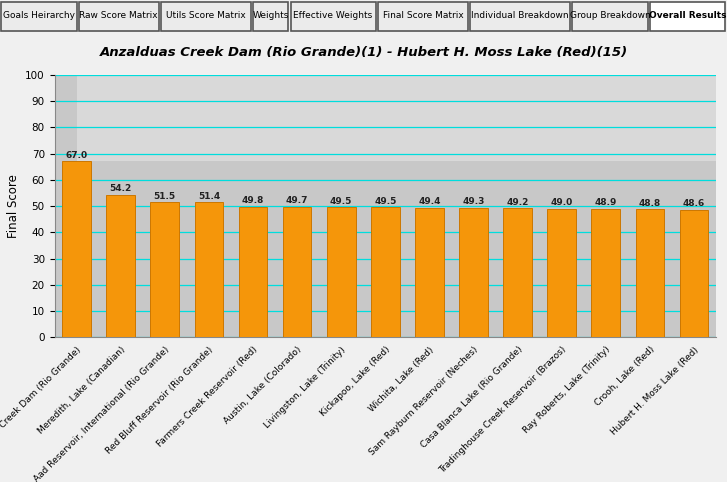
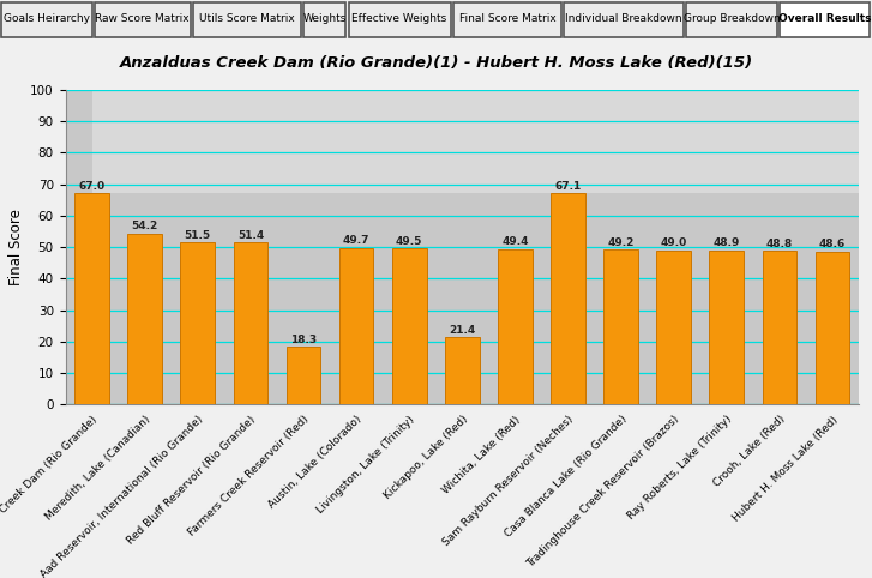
Farmers Creek Reservoir (Red): 49.8 -> 18.3
Kickapoo, Lake (Red): 49.5 -> 21.4
Sam Rayburn Reservoir (Neches): 49.3 -> 67.1
